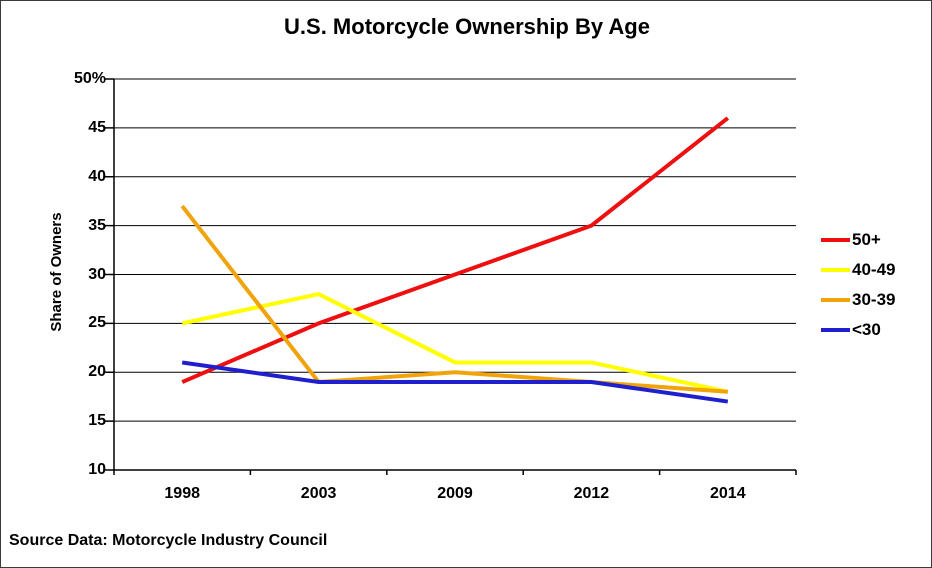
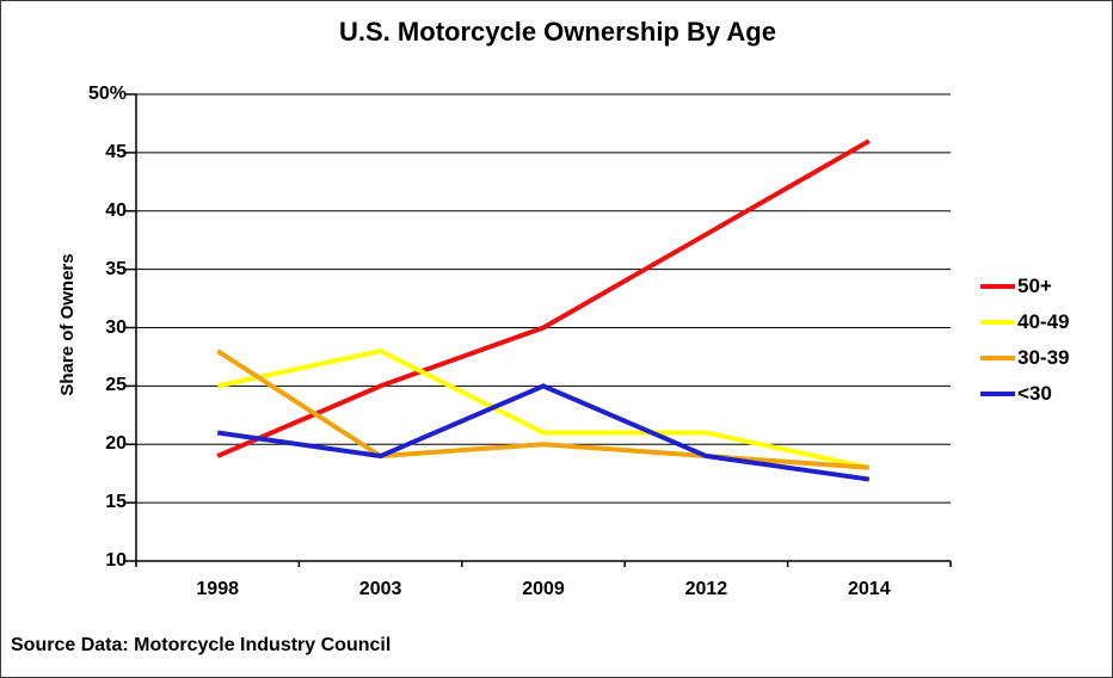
30-39/1998: 37% -> 28%
<30/2009: 19% -> 25%
50+/2012: 35% -> 38%
